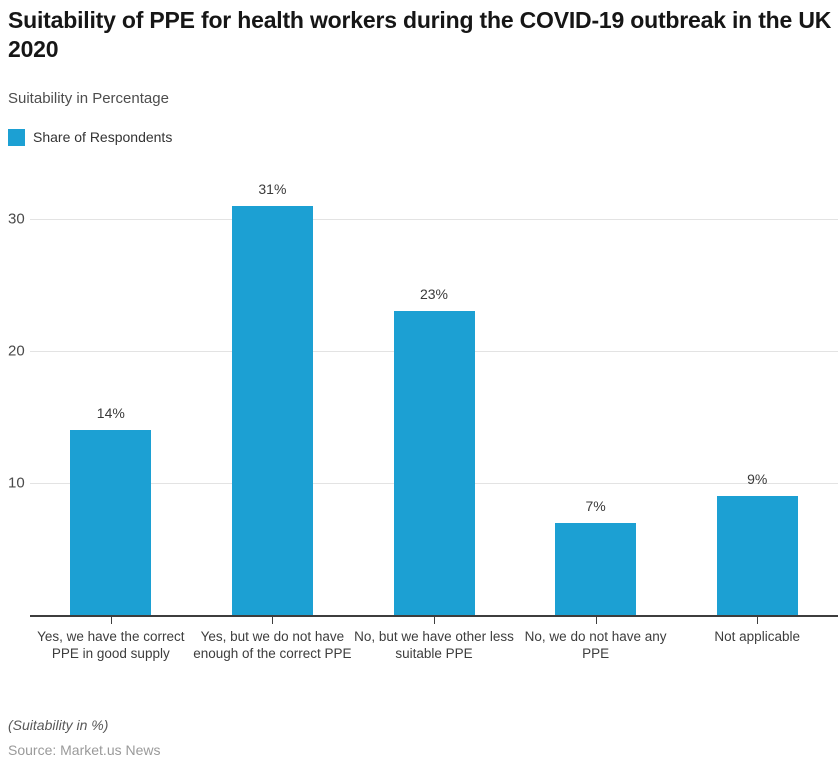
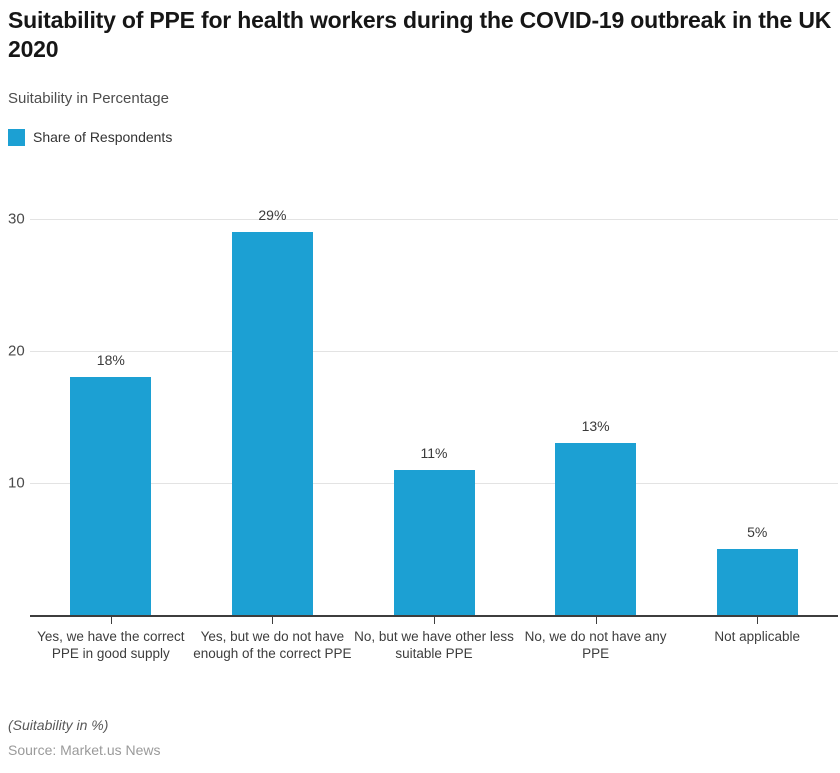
Yes, we have the correct PPE in good supply: 14% -> 18%
Yes, but we do not have enough of the correct PPE: 31% -> 29%
No, but we have other less suitable PPE: 23% -> 11%
No, we do not have any PPE: 7% -> 13%
Not applicable: 9% -> 5%
